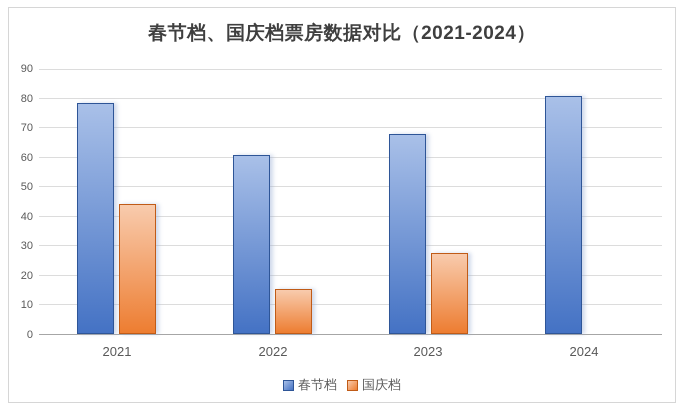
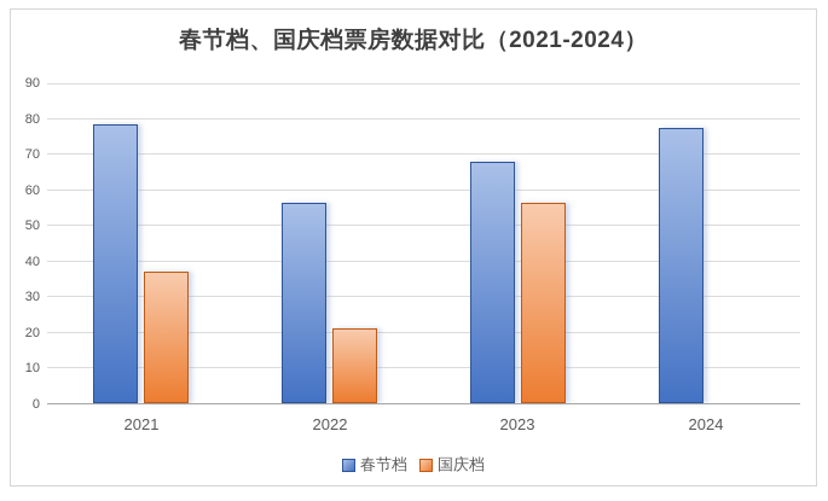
国庆档/2021: 44 -> 37
春节档/2022: 60 -> 56
国庆档/2022: 15 -> 21
国庆档/2023: 27 -> 56
春节档/2024: 80 -> 77
